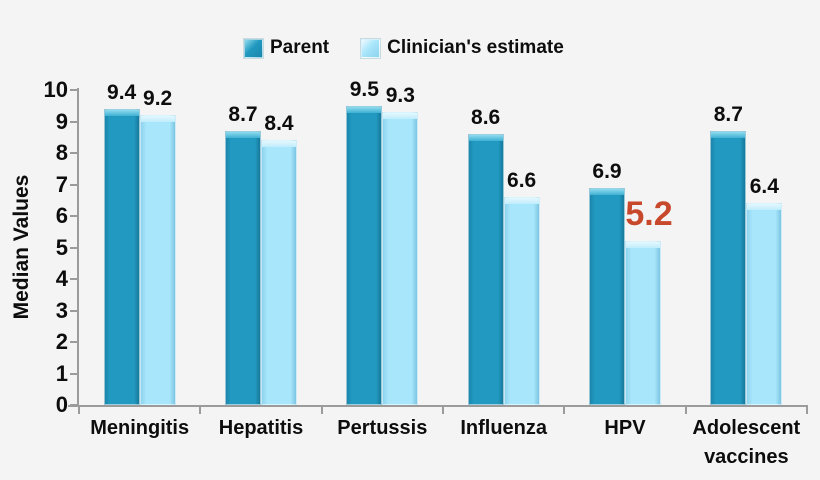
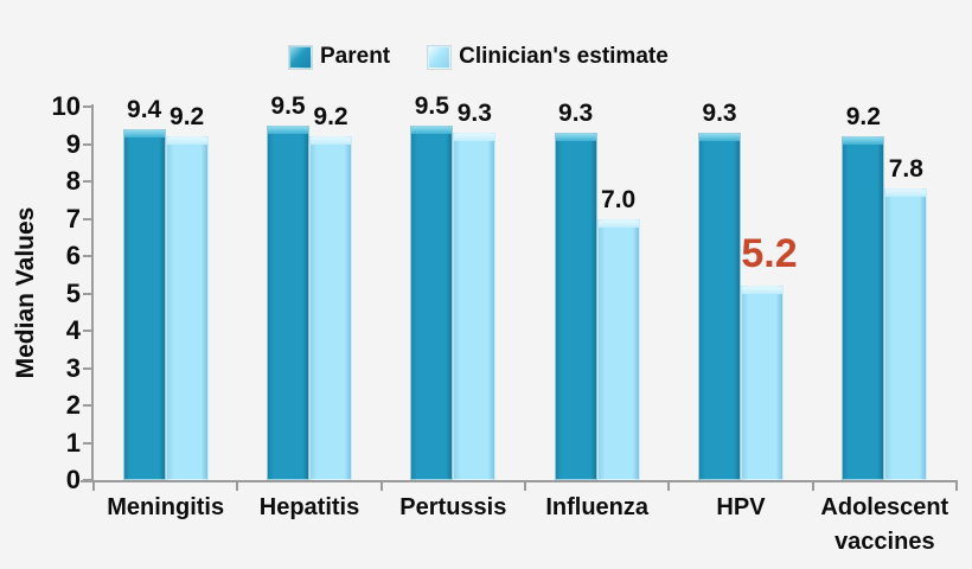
Parent/Hepatitis: 8.7 -> 9.5
Clinician's estimate/Hepatitis: 8.4 -> 9.2
Parent/Influenza: 8.6 -> 9.3
Clinician's estimate/Influenza: 6.6 -> 7.0
Parent/HPV: 6.9 -> 9.3
Parent/Adolescent vaccines: 8.7 -> 9.2
Clinician's estimate/Adolescent vaccines: 6.4 -> 7.8
